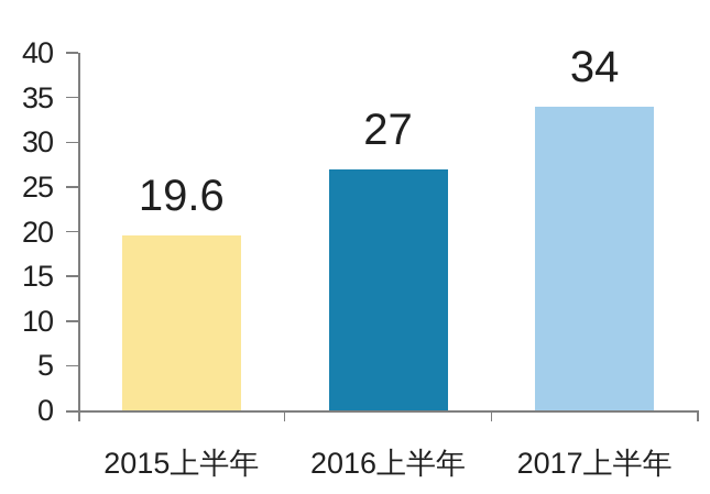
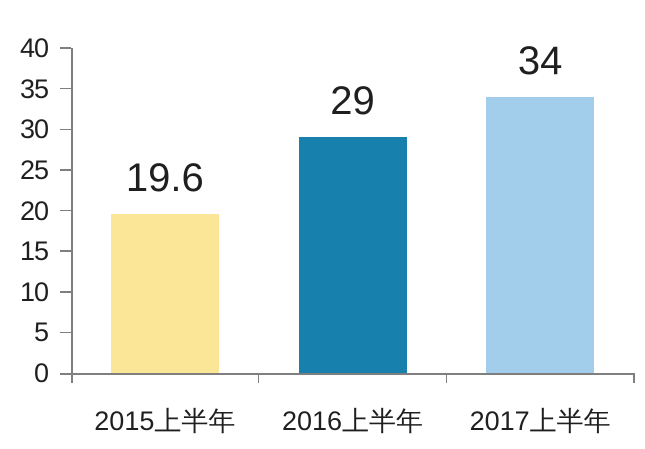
2016上半年: 27 -> 29
